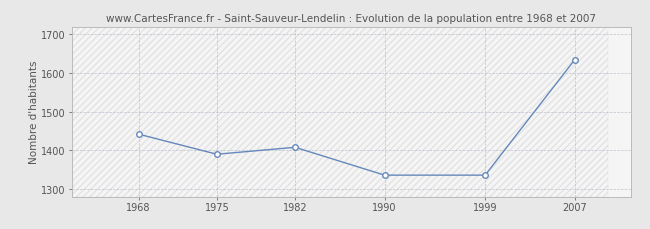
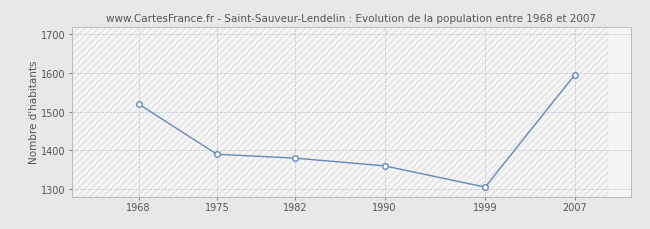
1968: 1442 -> 1520
1982: 1408 -> 1380
1990: 1336 -> 1360
1999: 1336 -> 1305
2007: 1634 -> 1595
